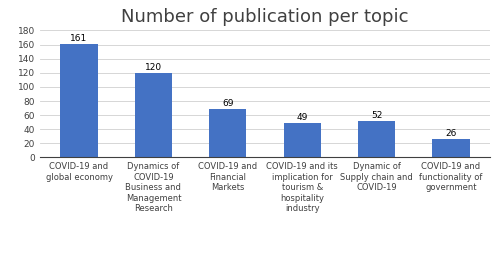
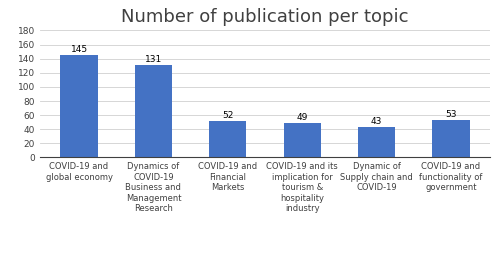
COVID-19 and global economy: 161 -> 145
Dynamics of COVID-19 Business and Management Research: 120 -> 131
COVID-19 and Financial Markets: 69 -> 52
Dynamic of Supply chain and COVID-19: 52 -> 43
COVID-19 and functionality of government: 26 -> 53
